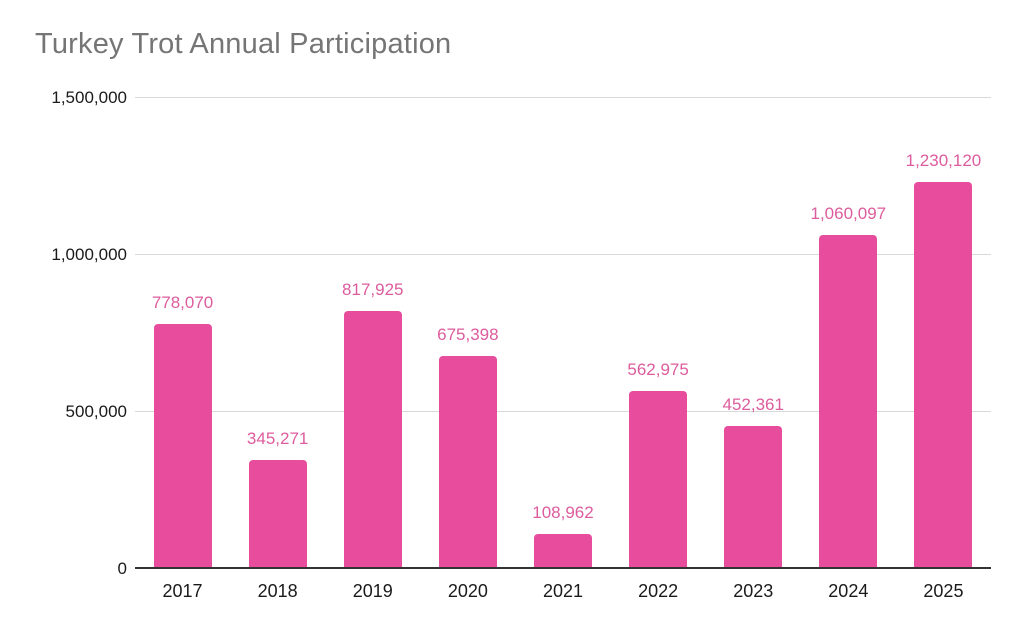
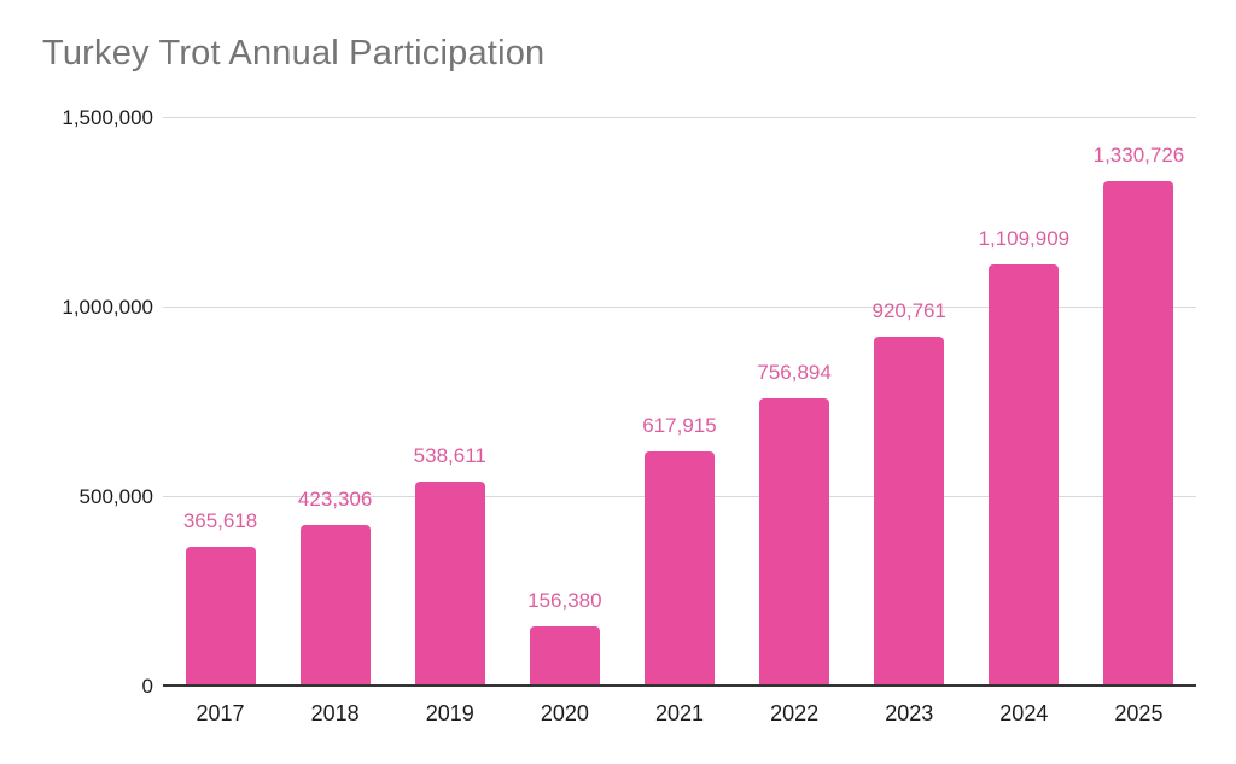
2017: 778,070 -> 365,618
2018: 345,271 -> 423,306
2019: 817,925 -> 538,611
2020: 675,398 -> 156,380
2021: 108,962 -> 617,915
2022: 562,975 -> 756,894
2023: 452,361 -> 920,761
2024: 1,060,097 -> 1,109,909
2025: 1,230,120 -> 1,330,726
